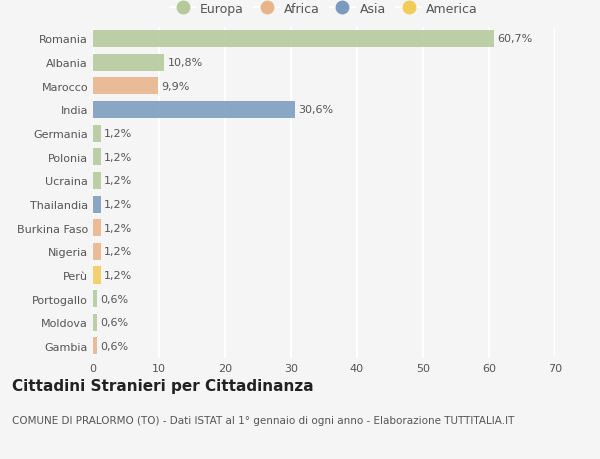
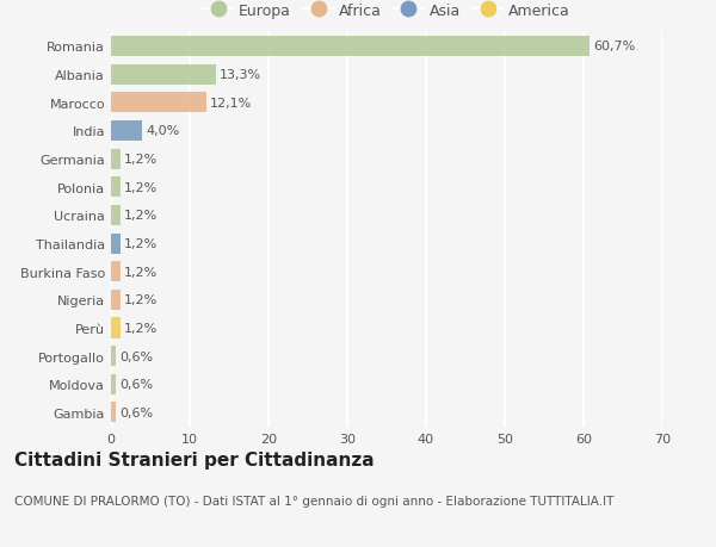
Albania: 10,8% -> 13,3%
Marocco: 9,9% -> 12,1%
India: 30,6% -> 4,0%
